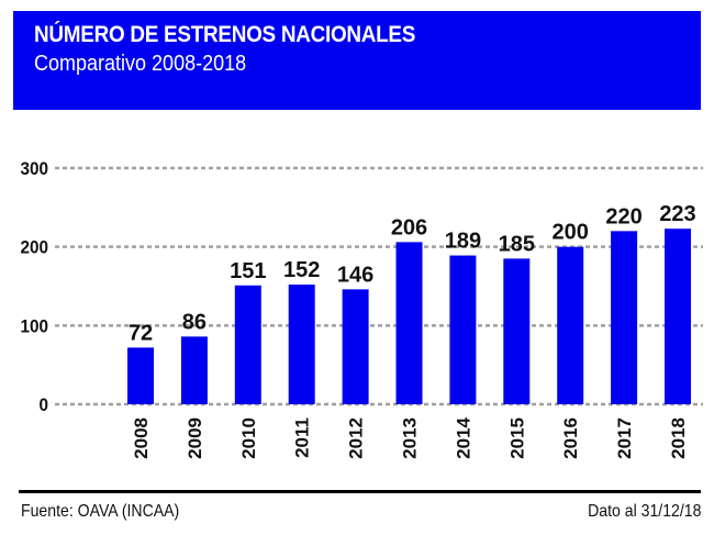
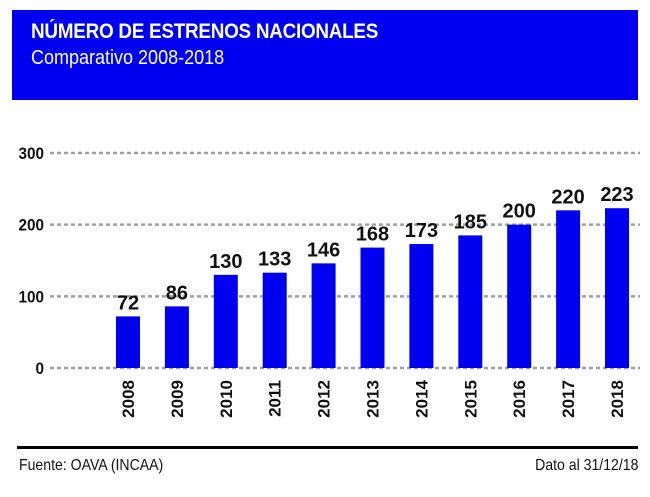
2010: 151 -> 130
2011: 152 -> 133
2013: 206 -> 168
2014: 189 -> 173
